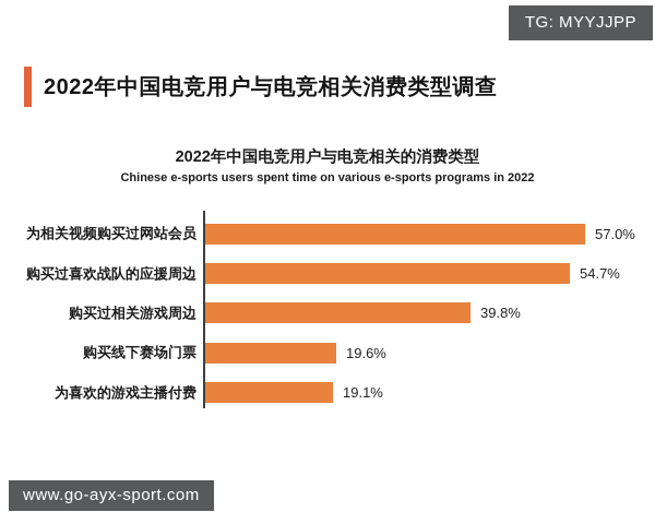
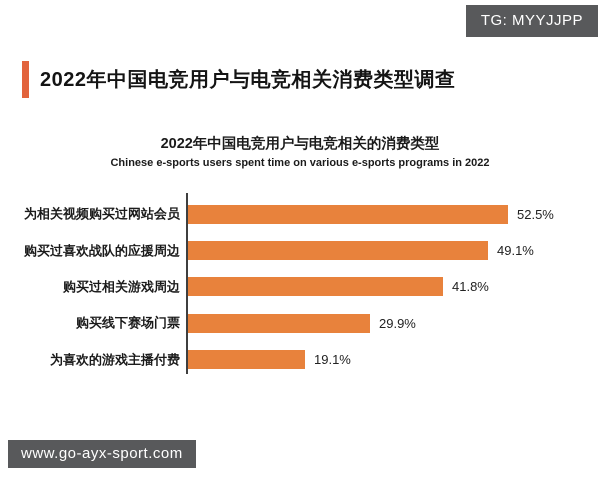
为相关视频购买过网站会员: 57.0% -> 52.5%
购买过喜欢战队的应援周边: 54.7% -> 49.1%
购买过相关游戏周边: 39.8% -> 41.8%
购买线下赛场门票: 19.6% -> 29.9%
